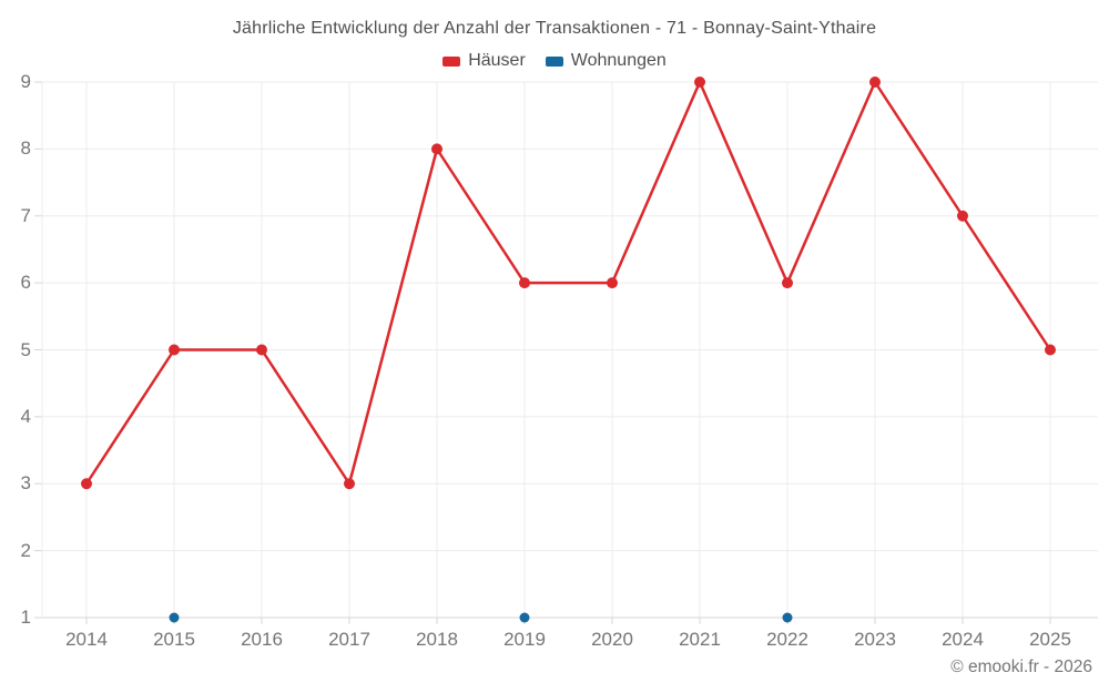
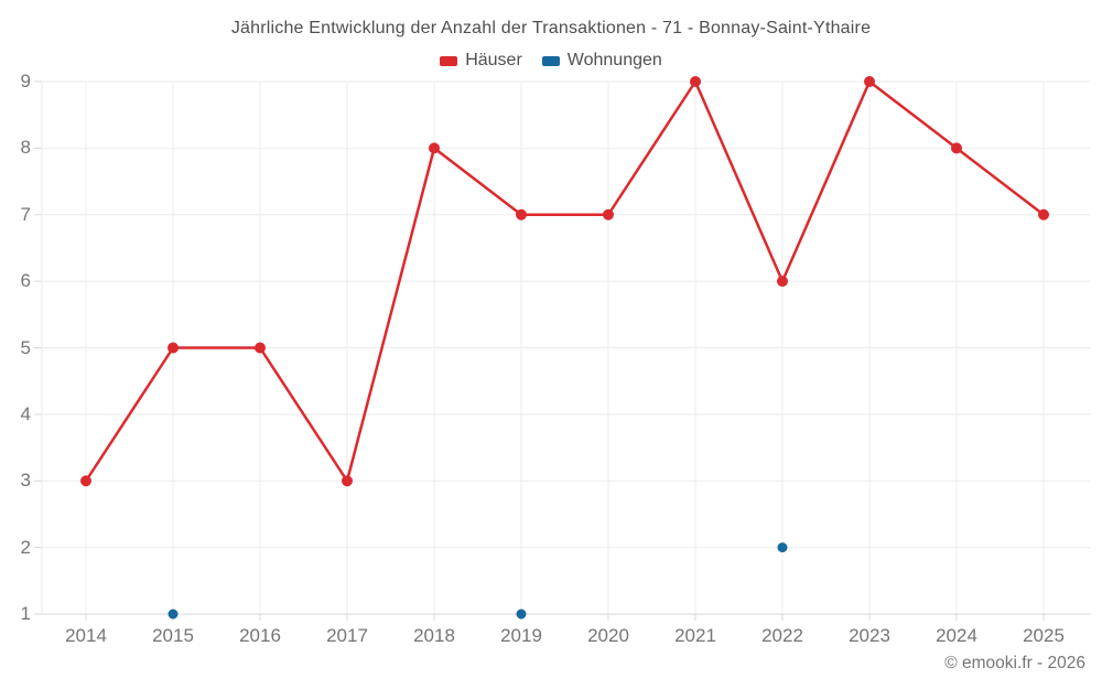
Häuser/2019: 6 -> 7
Häuser/2020: 6 -> 7
Wohnungen/2022: 1 -> 2
Häuser/2024: 7 -> 8
Häuser/2025: 5 -> 7
